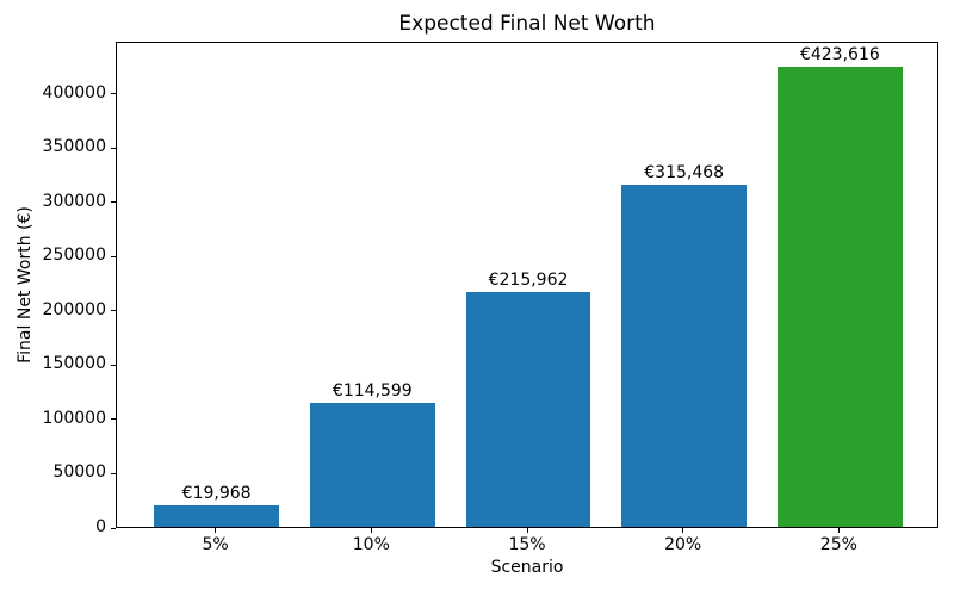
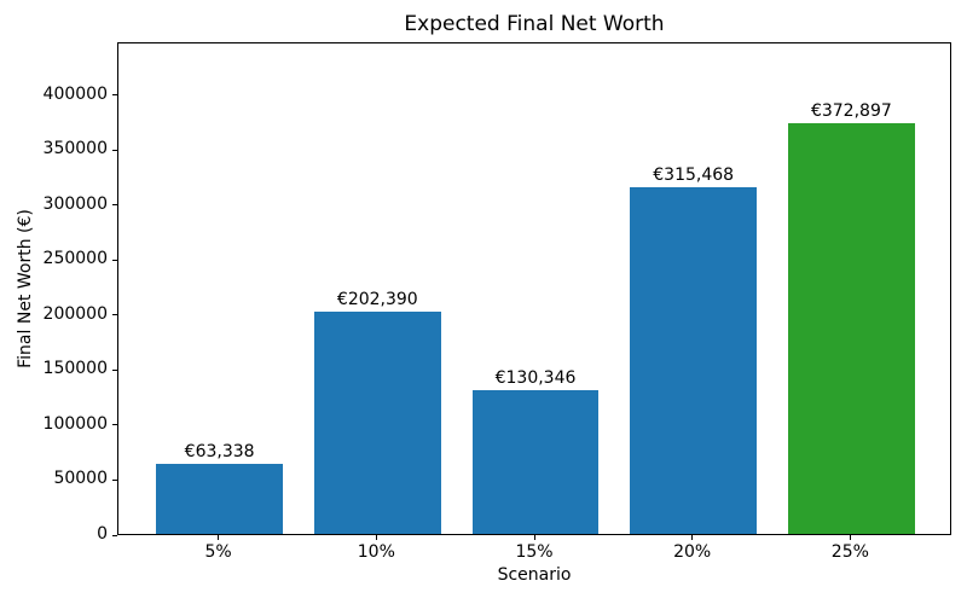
5%: €19,968 -> €63,338
10%: €114,599 -> €202,390
15%: €215,962 -> €130,346
25%: €423,616 -> €372,897
